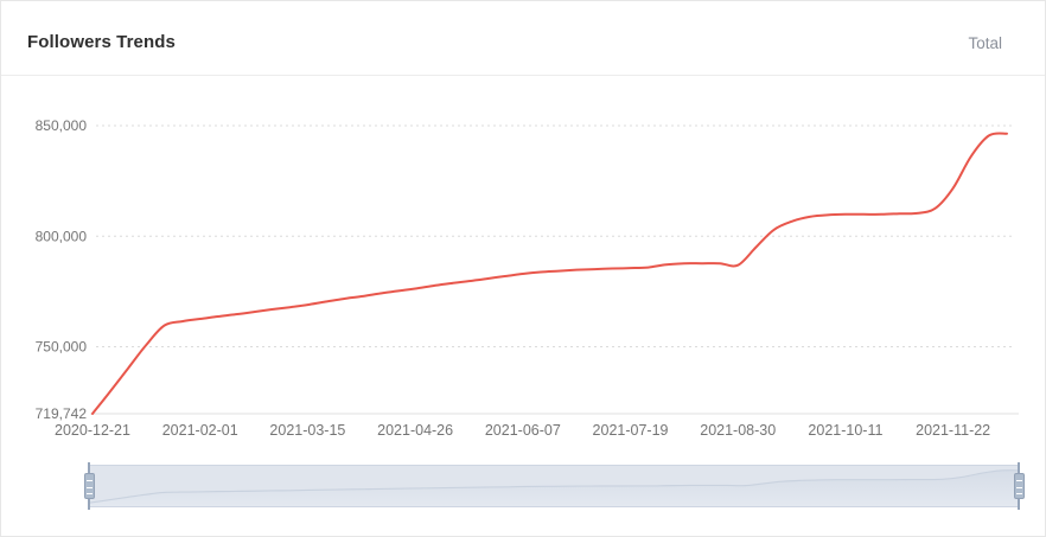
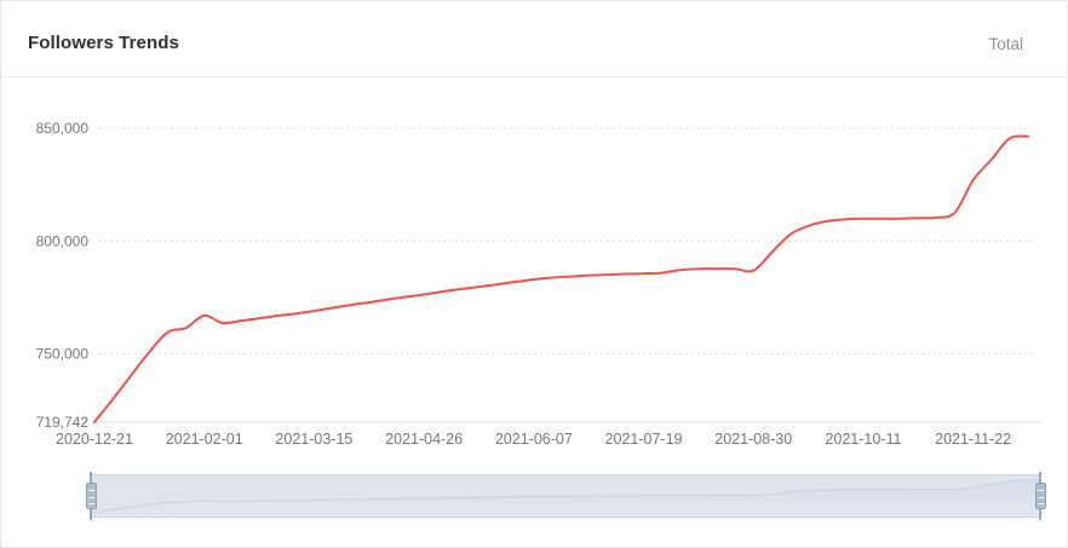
2021-02-01: 763000 -> 767000
2021-11-22: 822000 -> 827000
